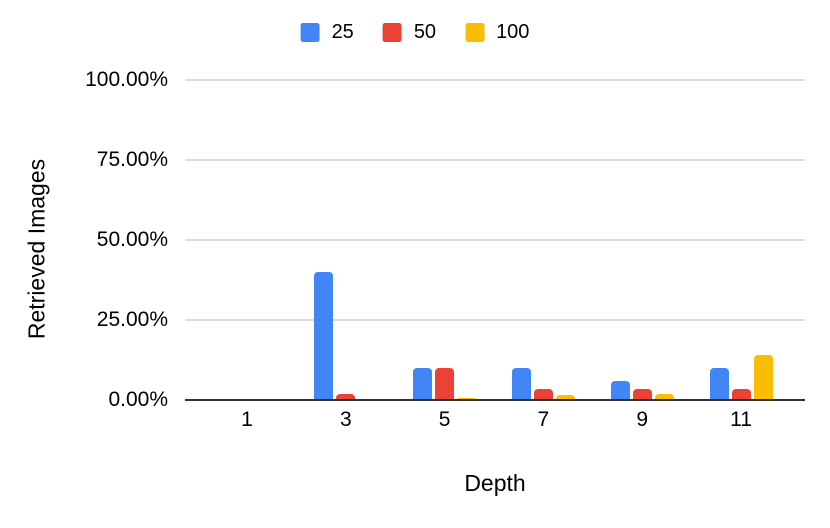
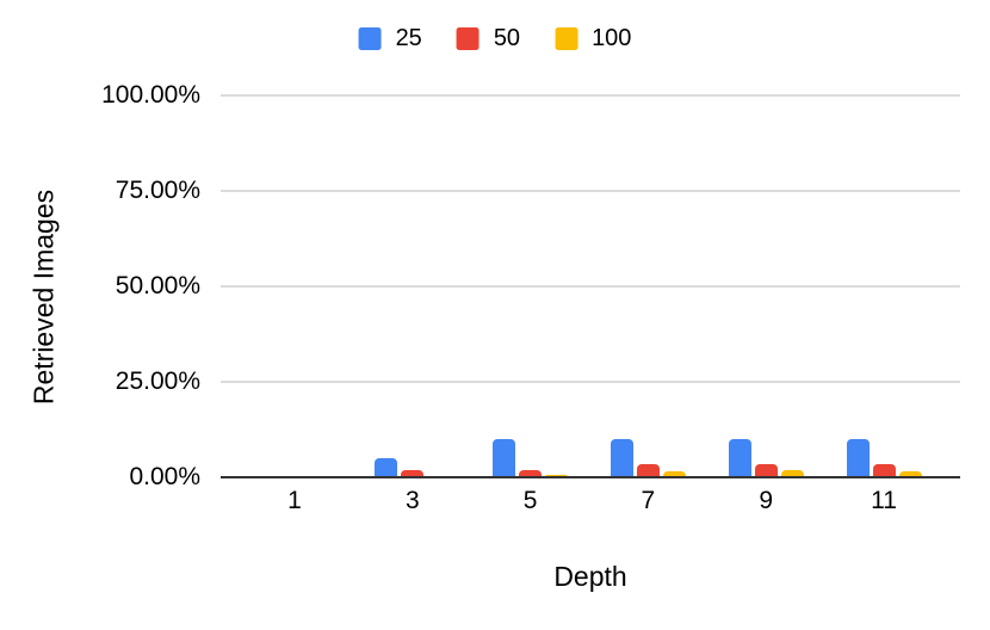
25/3: 40% -> 5%
50/5: 10% -> 2%
25/9: 6% -> 10%
100/11: 14% -> 2%
